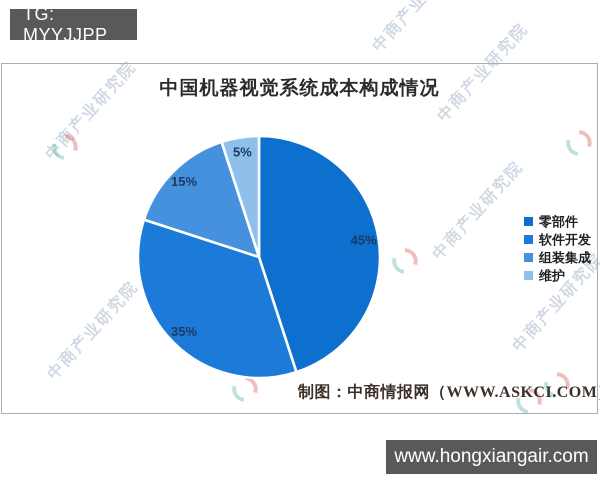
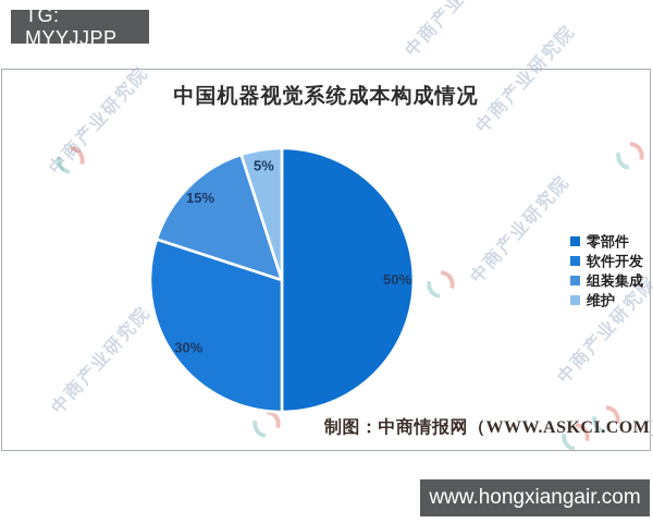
零部件: 45% -> 50%
软件开发: 35% -> 30%
